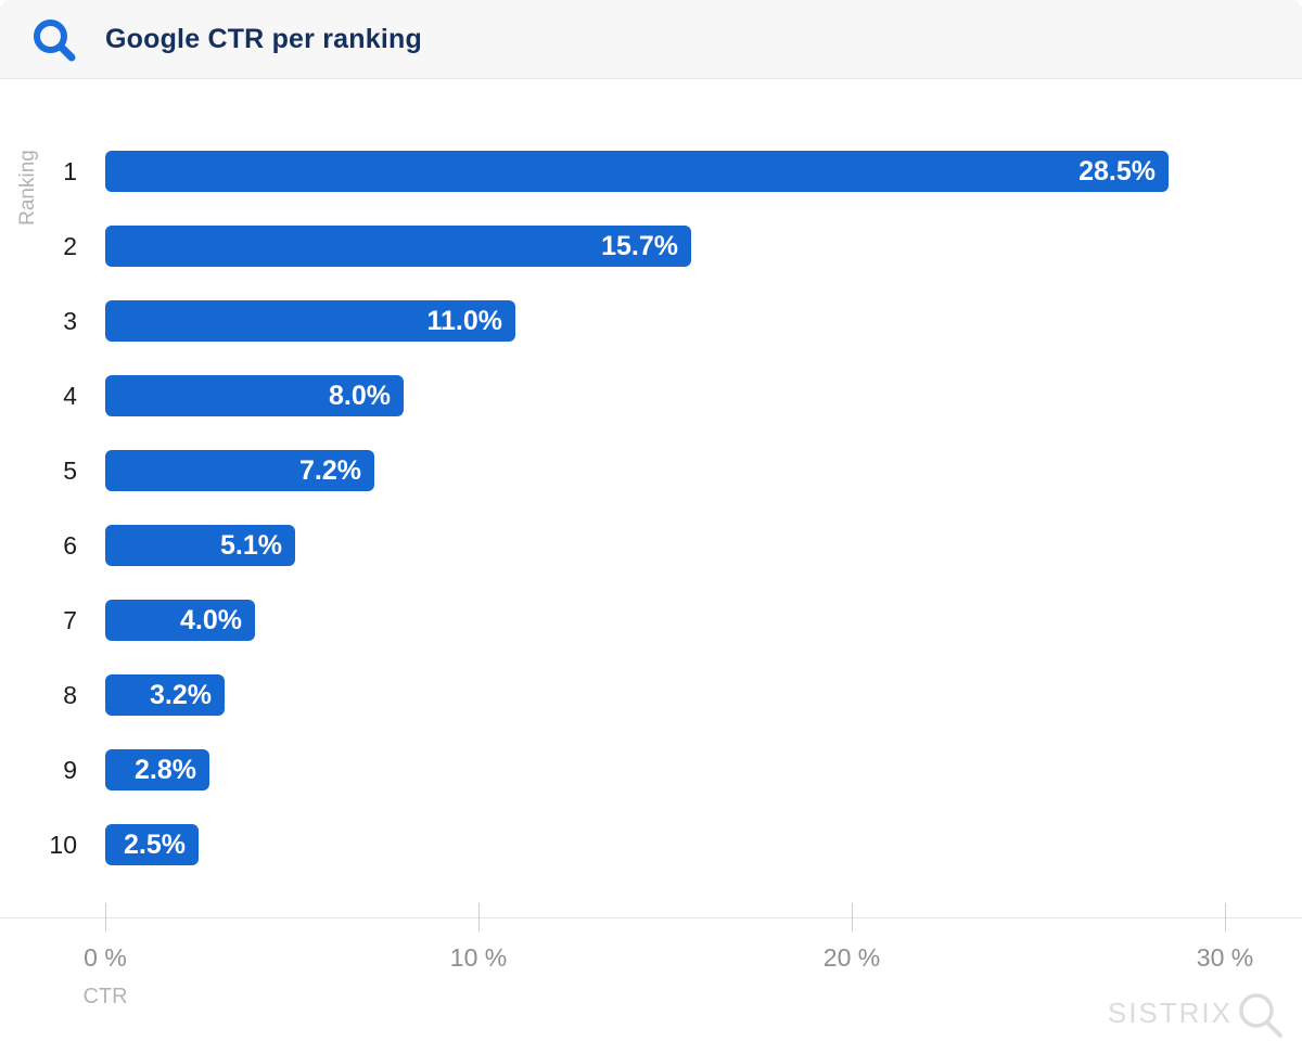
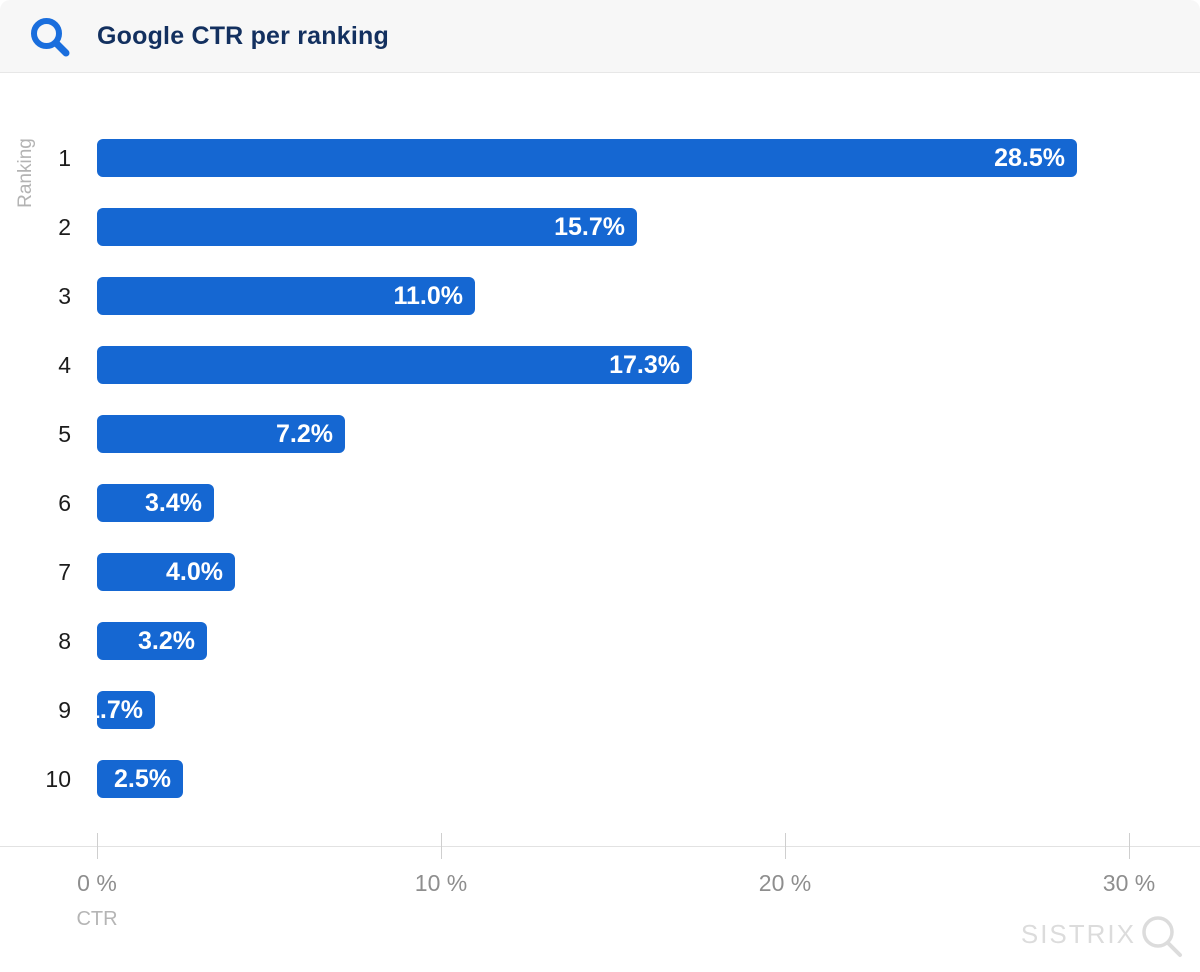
4: 8.0% -> 17.3%
6: 5.1% -> 3.4%
9: 2.8% -> 1.7%
